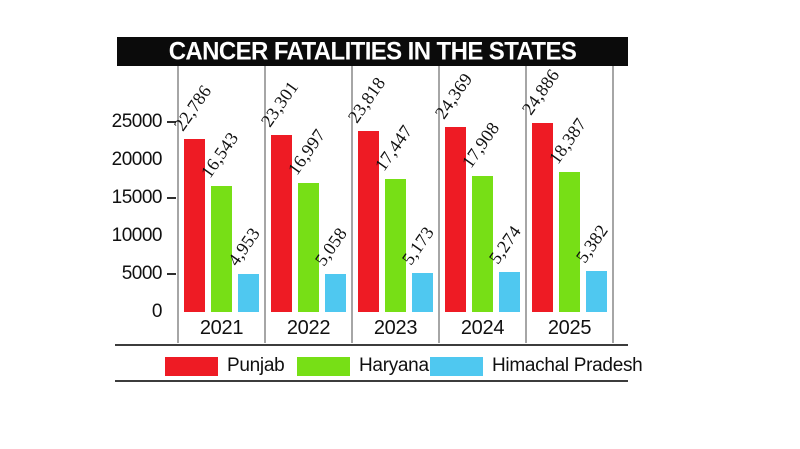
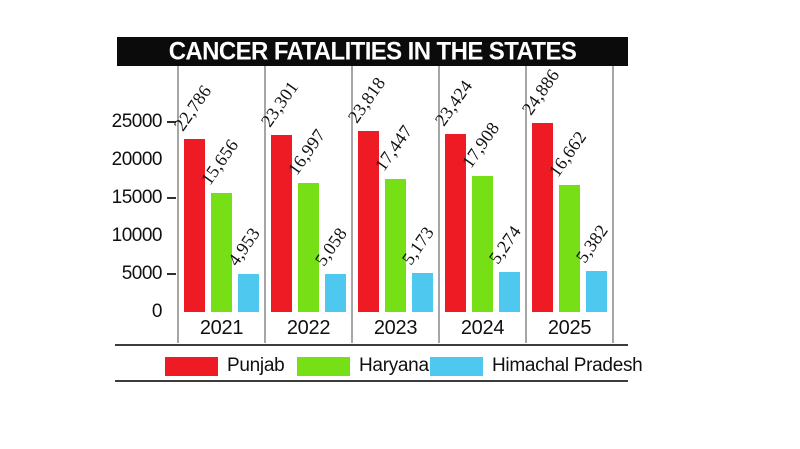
Haryana/2021: 16,543 -> 15,656
Punjab/2024: 24,369 -> 23,424
Haryana/2025: 18,387 -> 16,662
